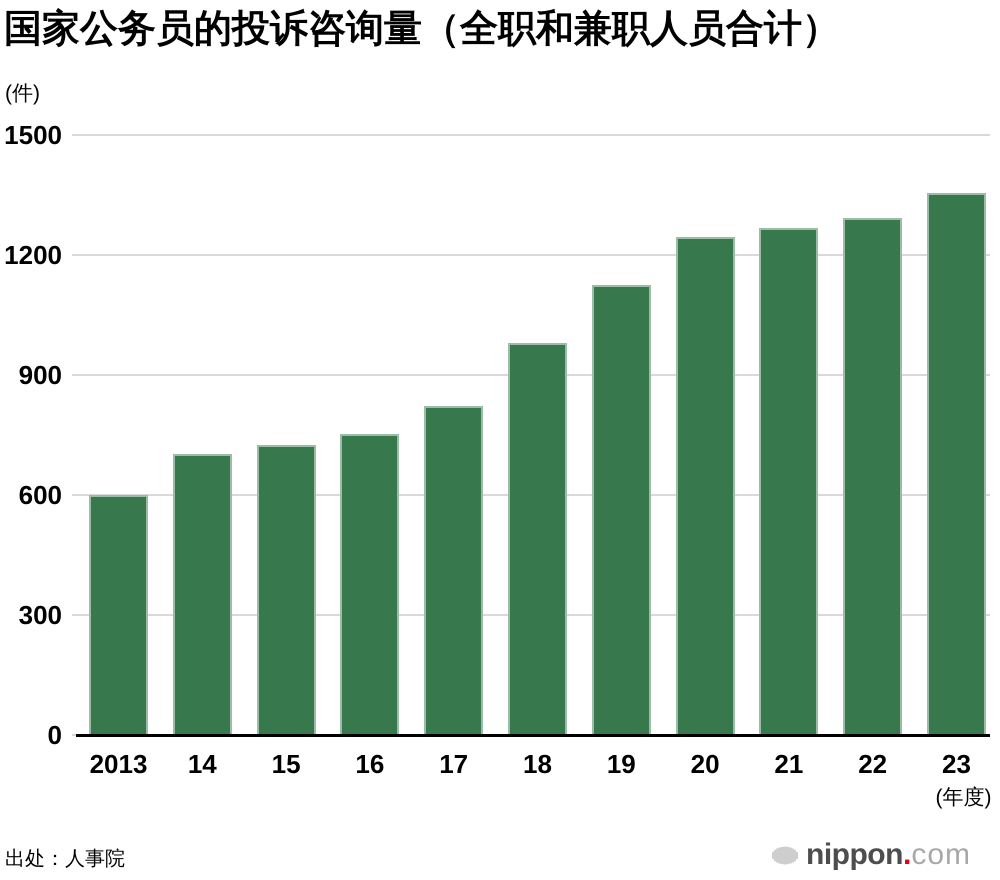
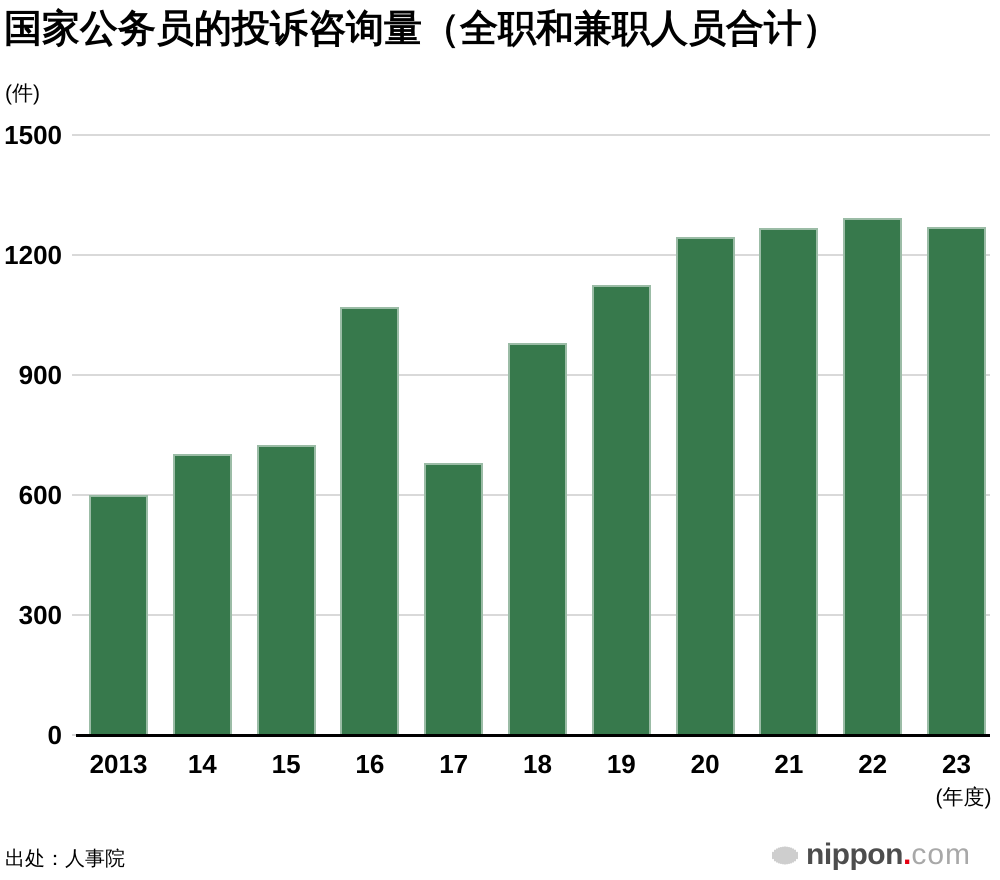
16: 750 -> 1070
17: 820 -> 680
23: 1360 -> 1270
